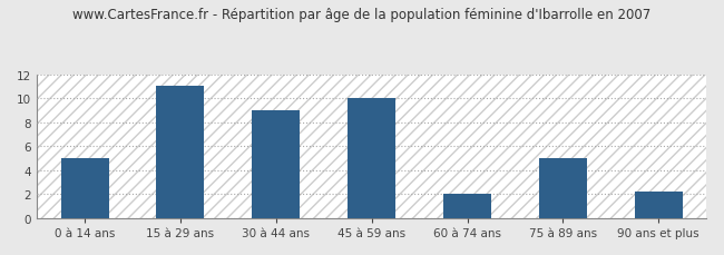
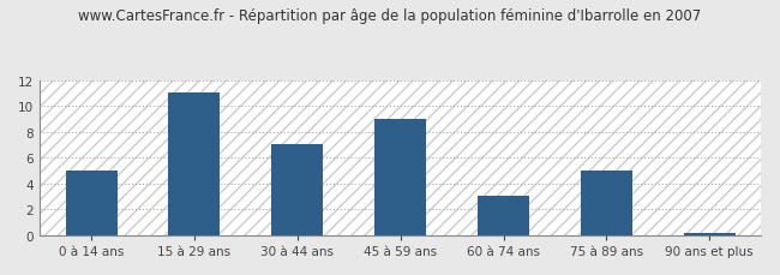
30 à 44 ans: 9.0 -> 7.0
45 à 59 ans: 10.0 -> 9.0
60 à 74 ans: 2.0 -> 3.0
90 ans et plus: 2.2 -> 0.1
